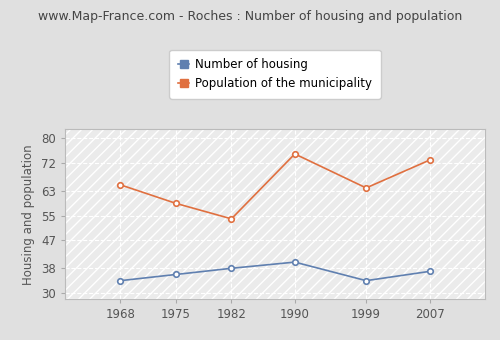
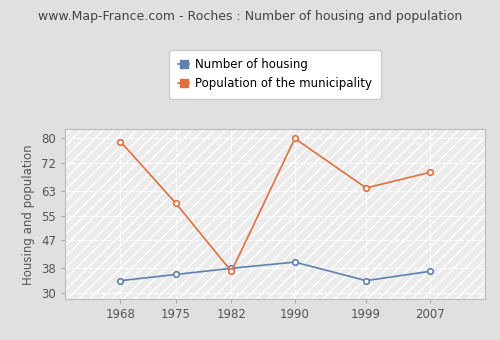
Population of the municipality/1968: 65 -> 79
Population of the municipality/1982: 54 -> 37
Population of the municipality/1990: 75 -> 80
Population of the municipality/2007: 73 -> 69
